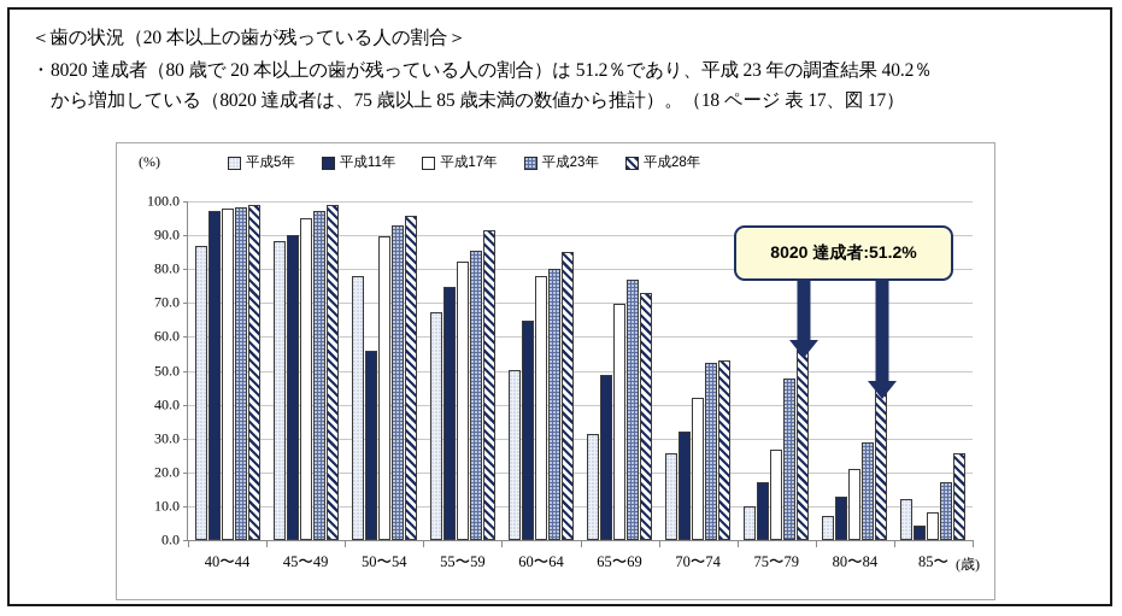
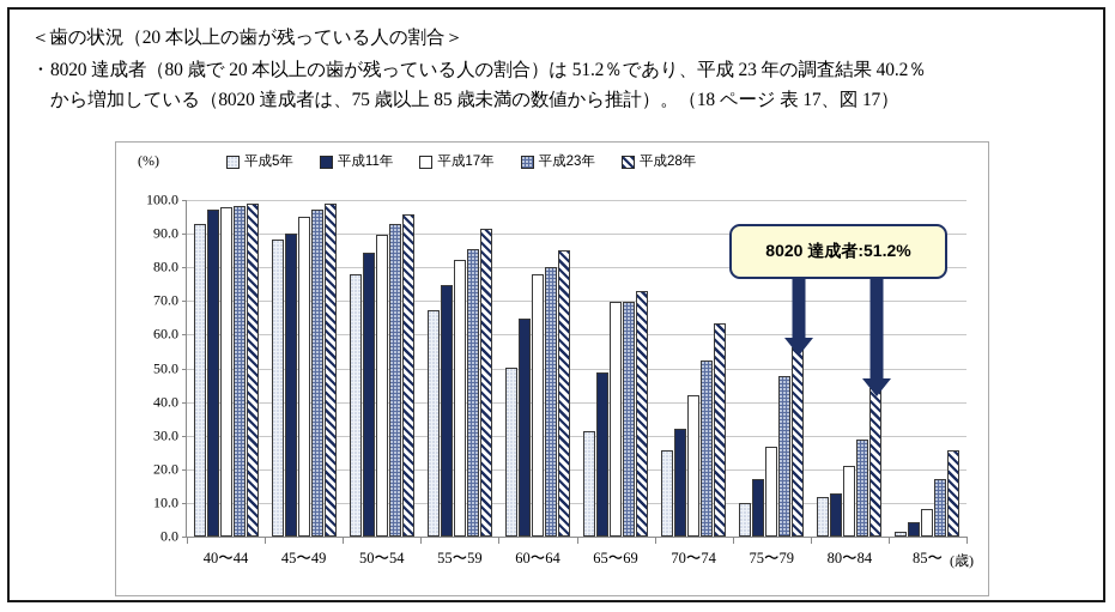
平成5年/40〜44: 87 -> 93
平成11年/50〜54: 56 -> 84
平成23年/65〜69: 77 -> 70
平成28年/70〜74: 53 -> 63
平成5年/80〜84: 7 -> 12
平成5年/85〜: 12 -> 2
